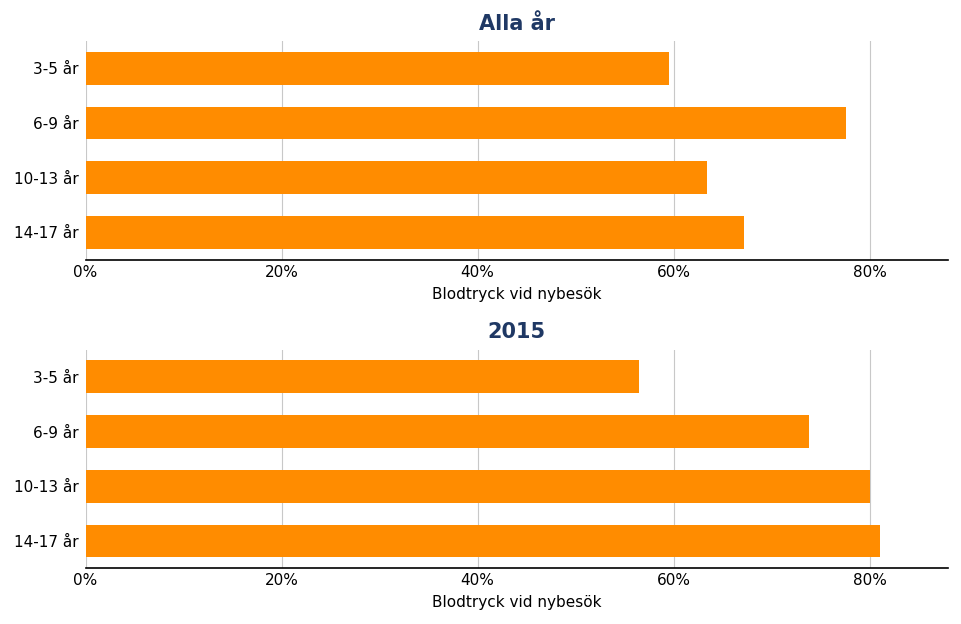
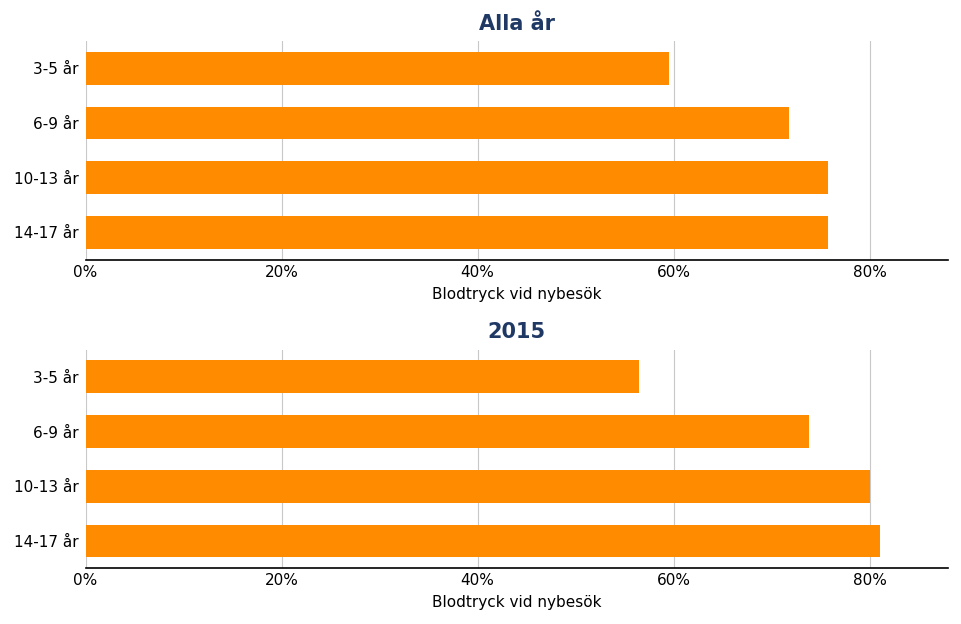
Alla år/6-9 år: 77.6% -> 71.8%
Alla år/10-13 år: 63.4% -> 75.7%
Alla år/14-17 år: 67.2% -> 75.7%
